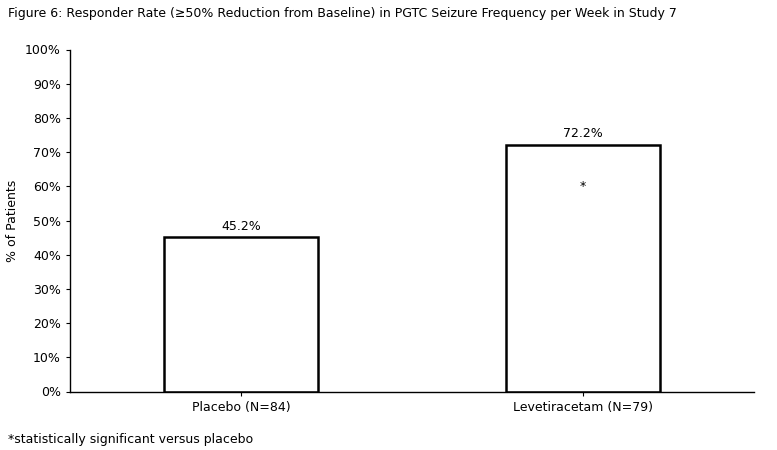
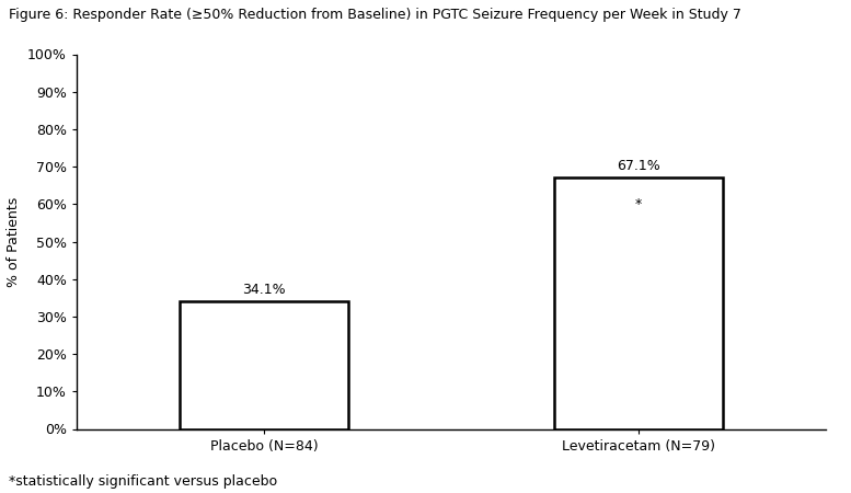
Placebo (N=84): 45.2% -> 34.1%
Levetiracetam (N=79): 72.2% -> 67.1%
